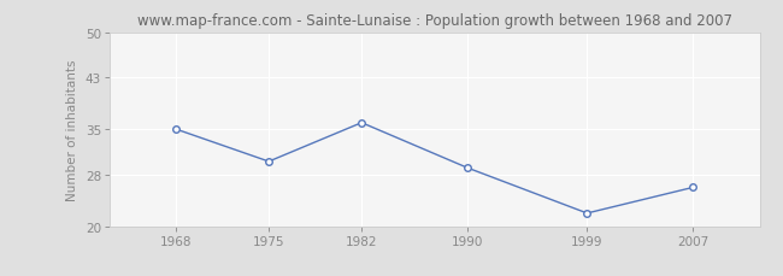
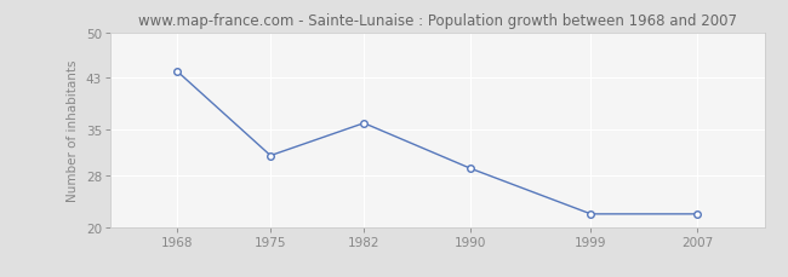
1968: 35 -> 44
1975: 30 -> 31
2007: 26 -> 22
